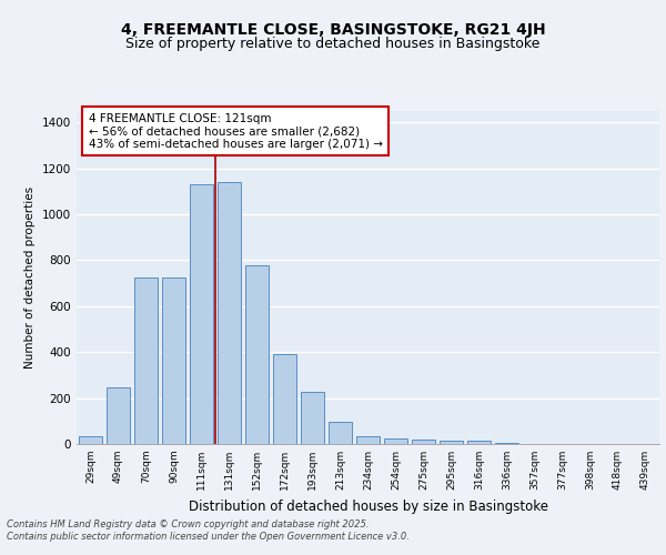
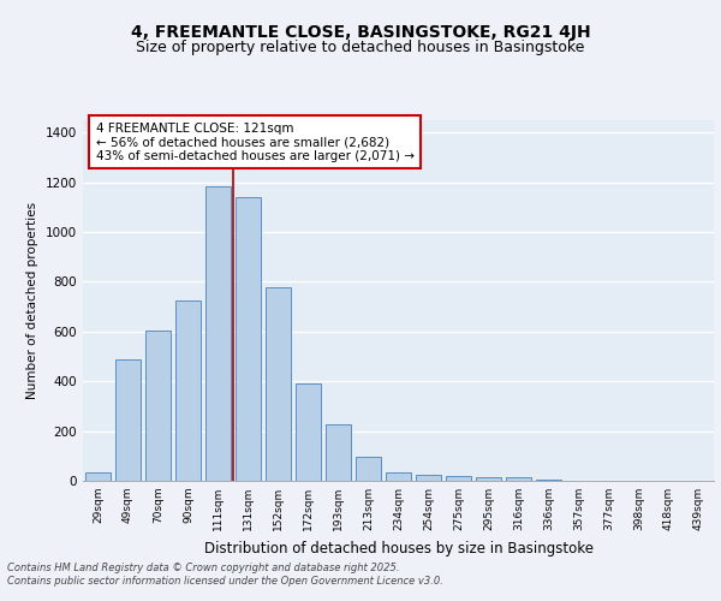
49sqm: 248 -> 490
70sqm: 725 -> 605
111sqm: 1130 -> 1185
